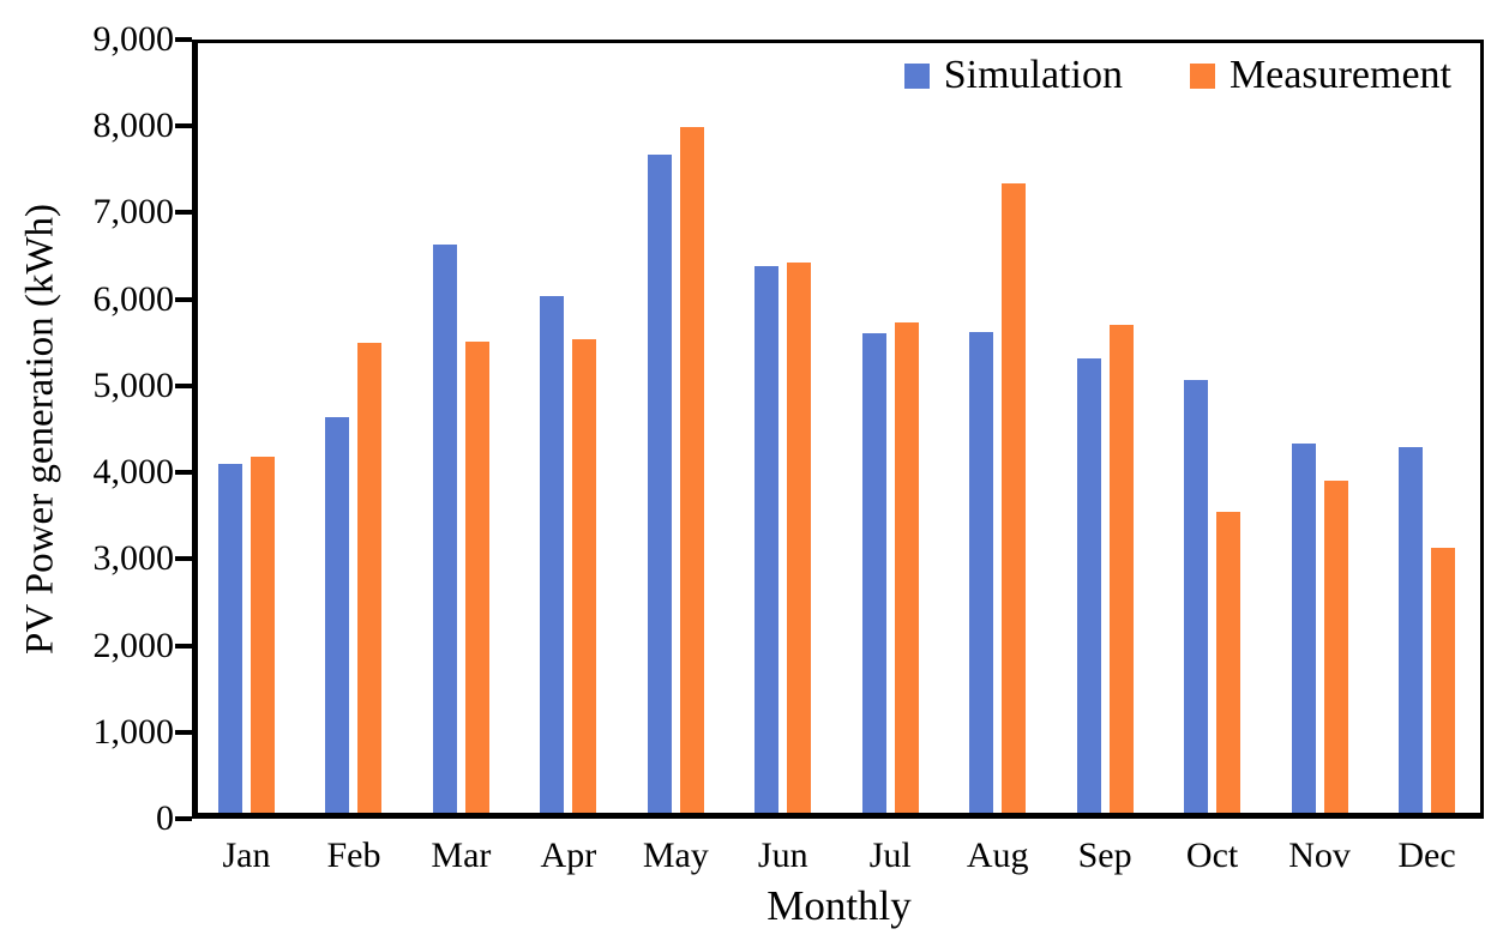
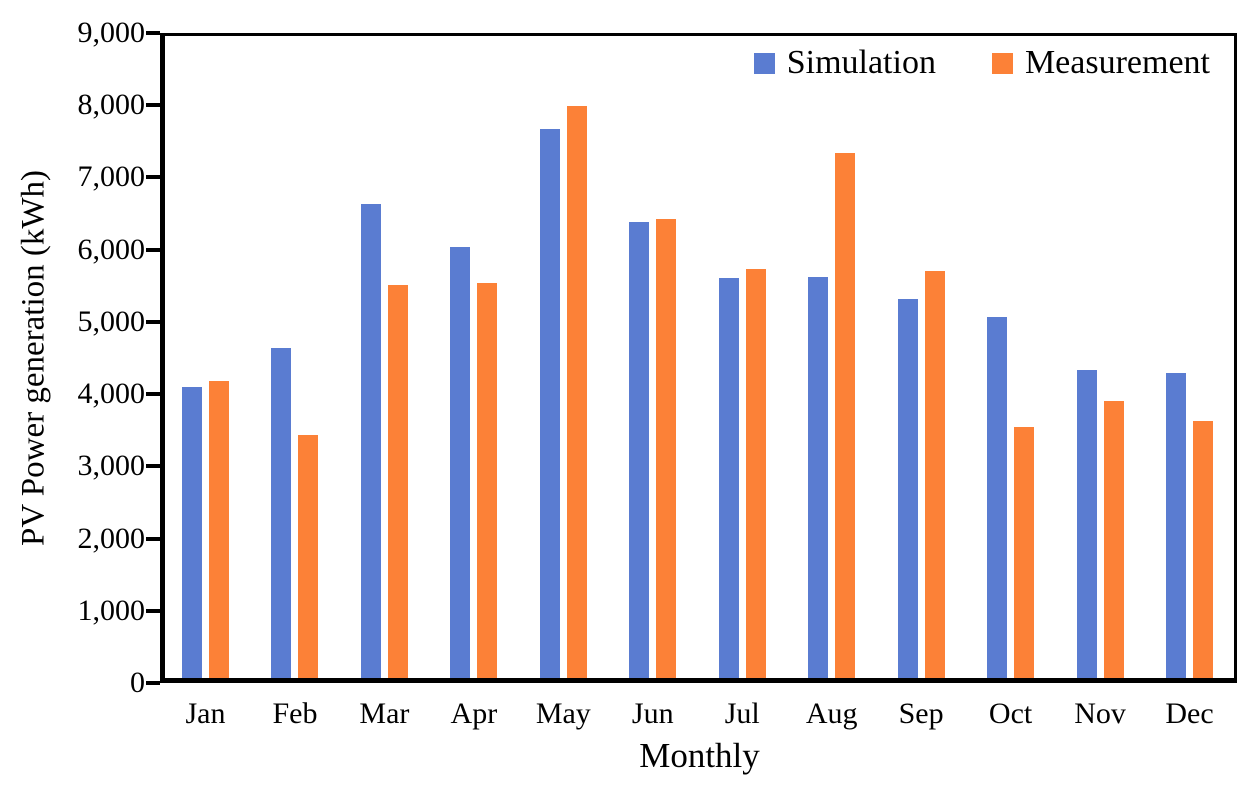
Measurement/Feb: 5500 -> 3400
Measurement/Dec: 3100 -> 3600
